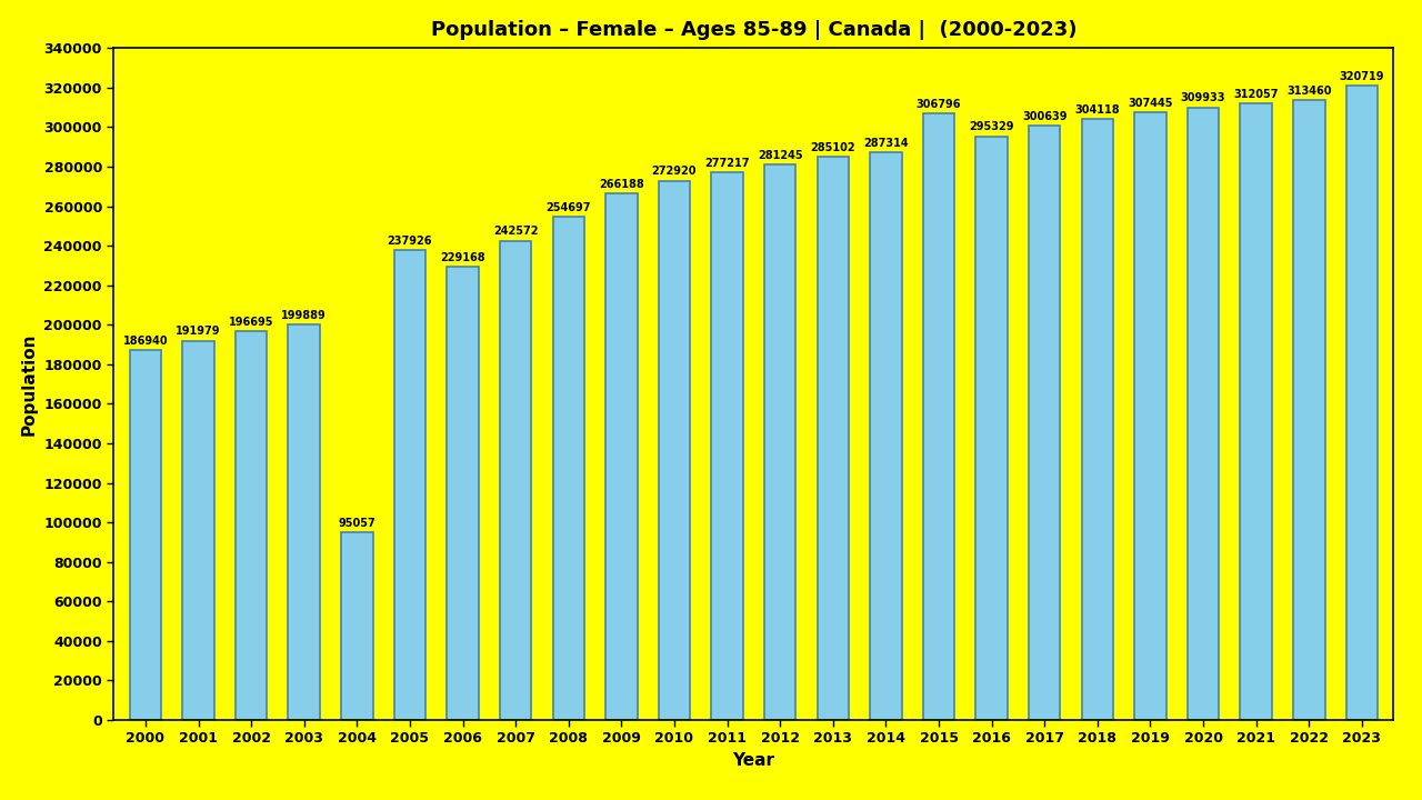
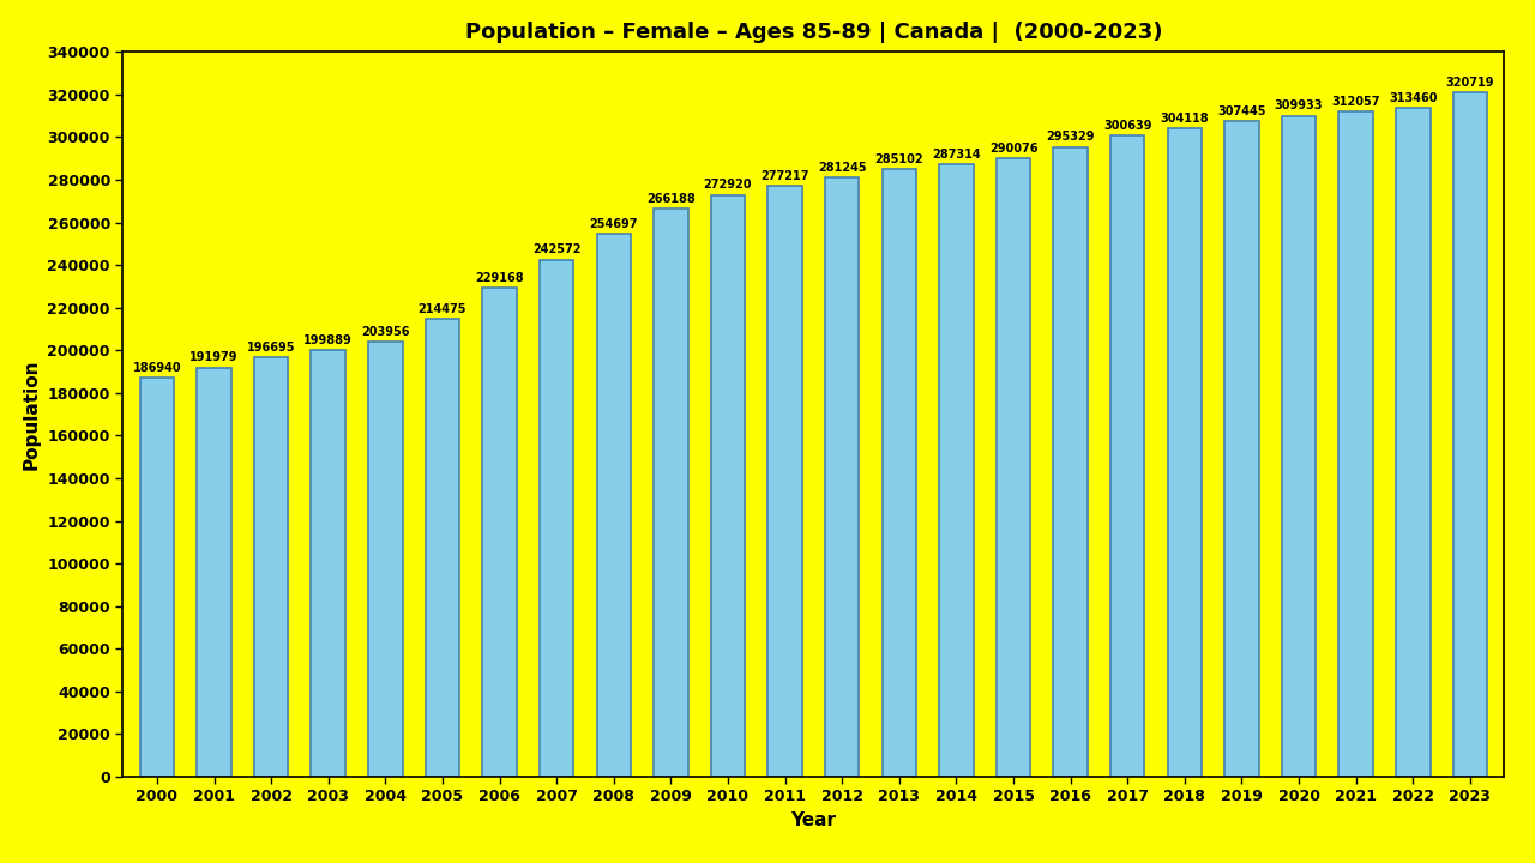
2004: 95057 -> 203956
2005: 237926 -> 214475
2015: 306796 -> 290076
